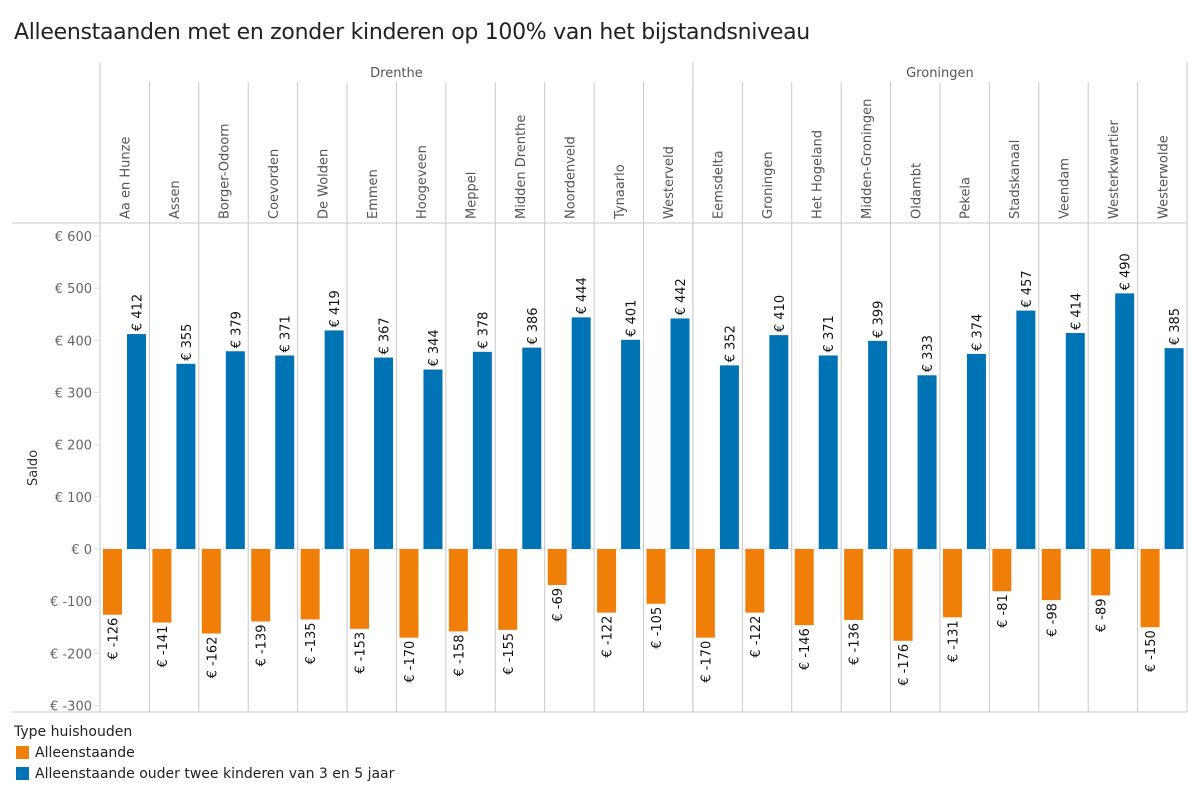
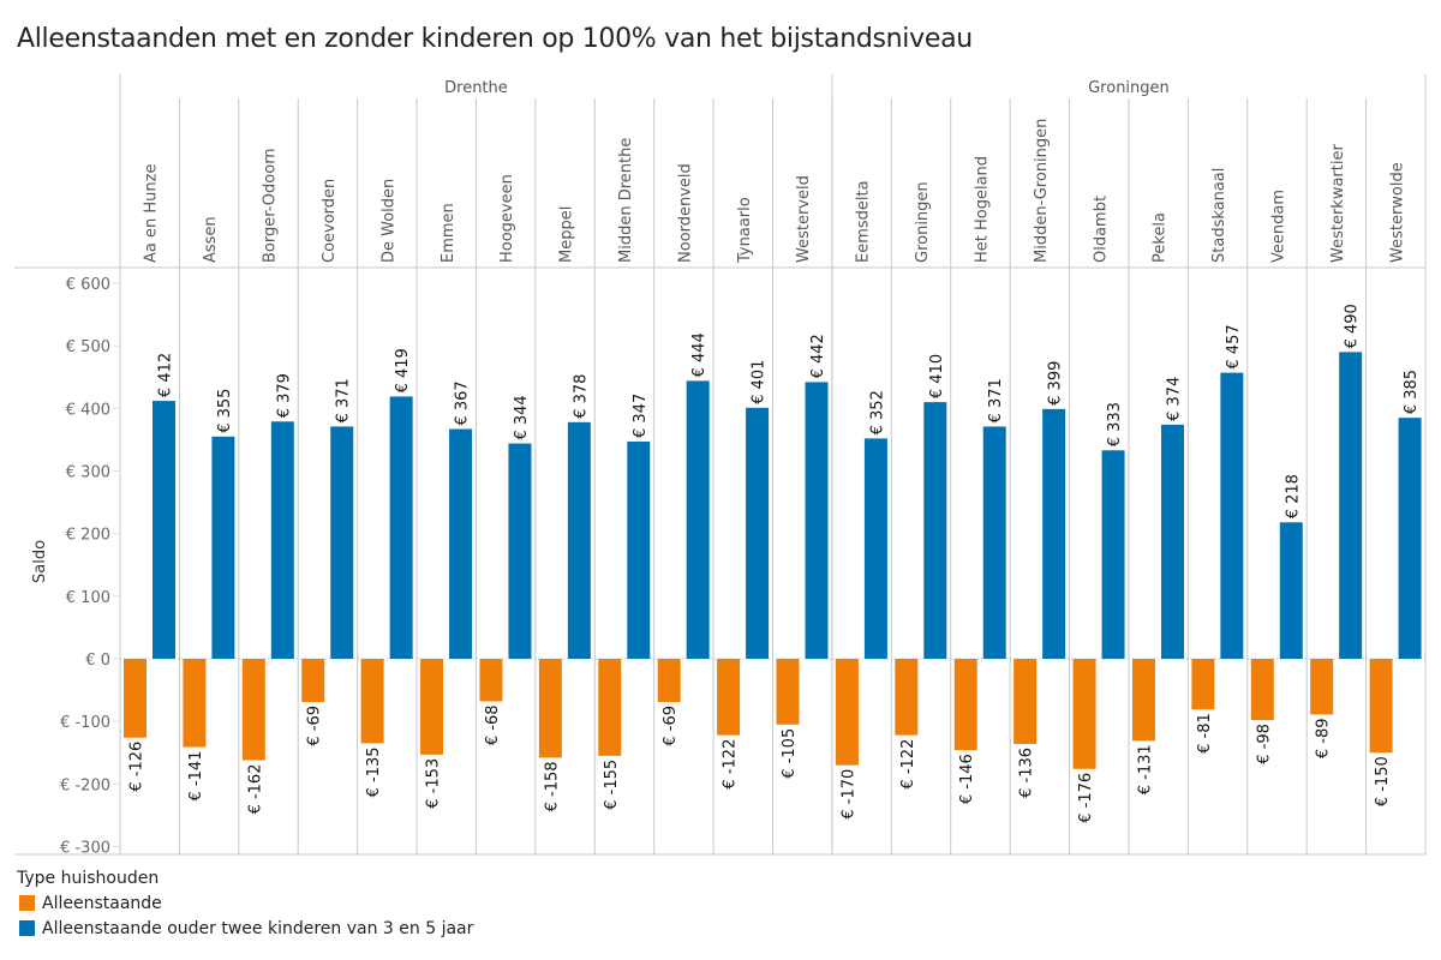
Alleenstaande/Coevorden: -139 -> -69
Alleenstaande/Hoogeveen: -170 -> -68
Alleenstaande ouder twee kinderen van 3 en 5 jaar/Midden Drenthe: 386 -> 347
Alleenstaande ouder twee kinderen van 3 en 5 jaar/Veendam: 414 -> 218
